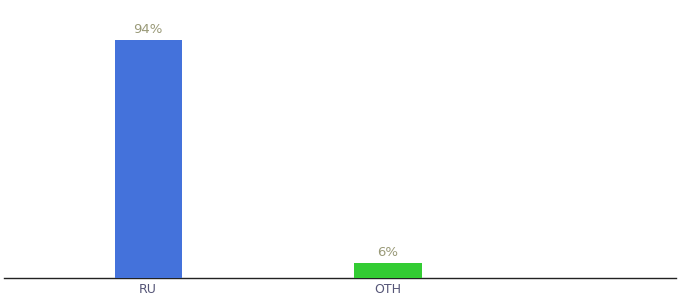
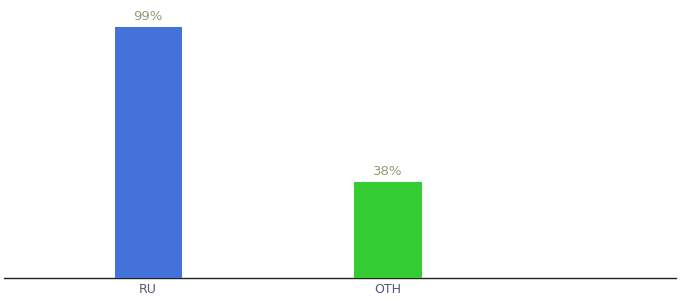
RU: 94% -> 99%
OTH: 6% -> 38%
